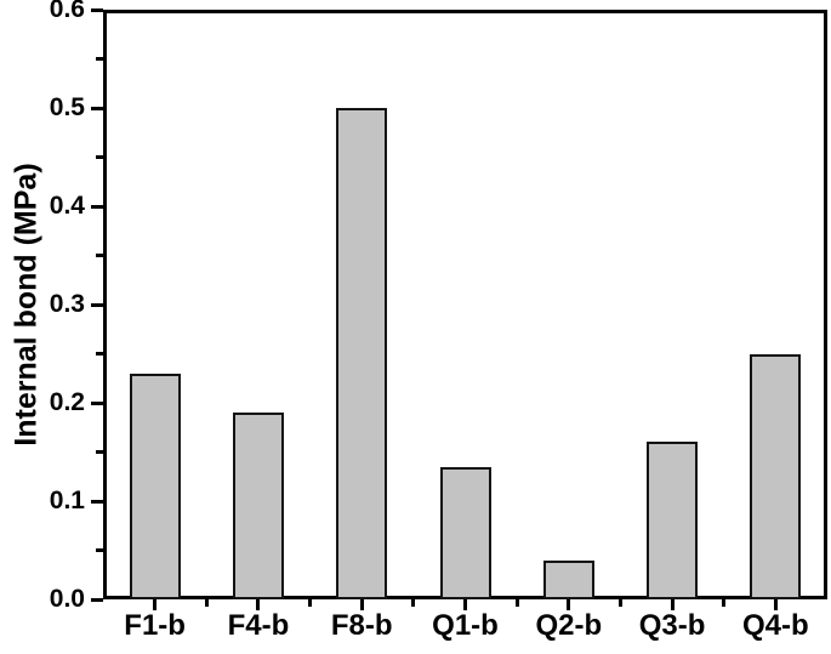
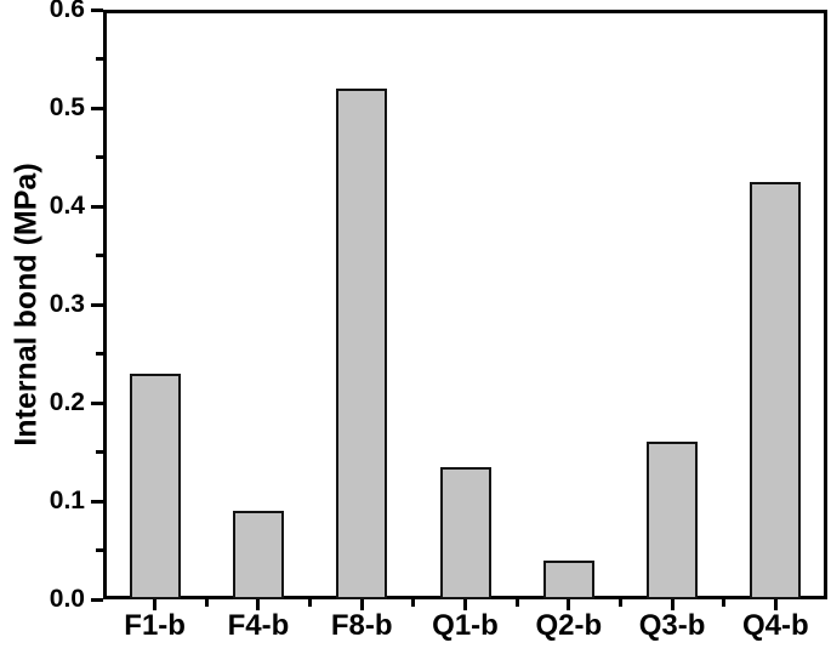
F4-b: 0.19 -> 0.09
F8-b: 0.50 -> 0.52
Q4-b: 0.25 -> 0.42
